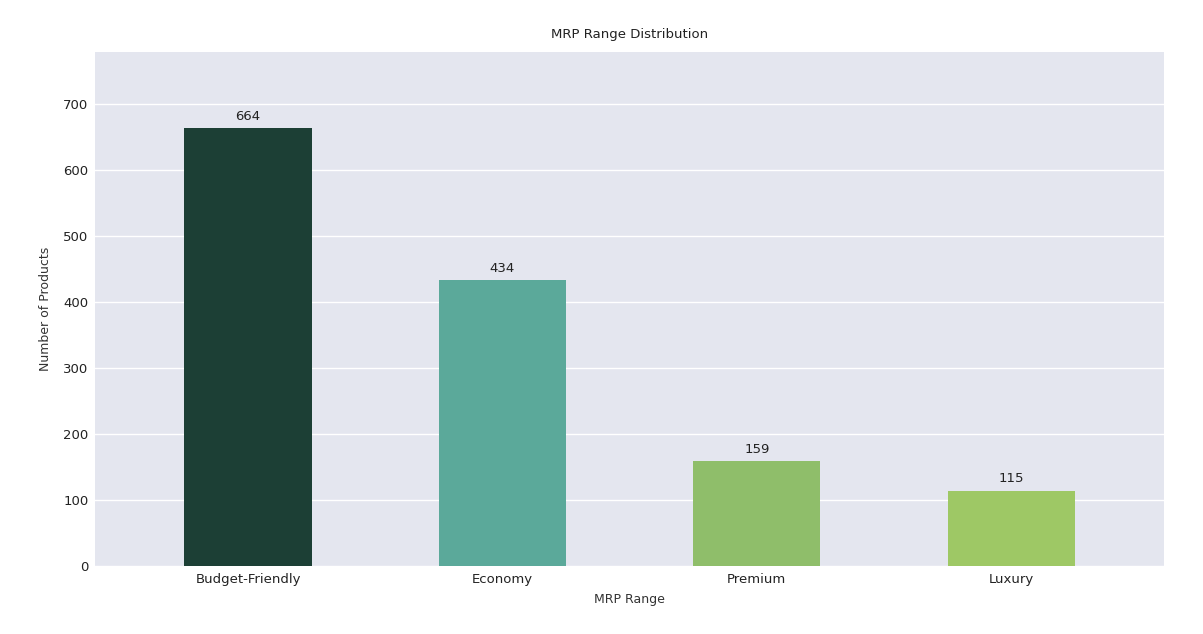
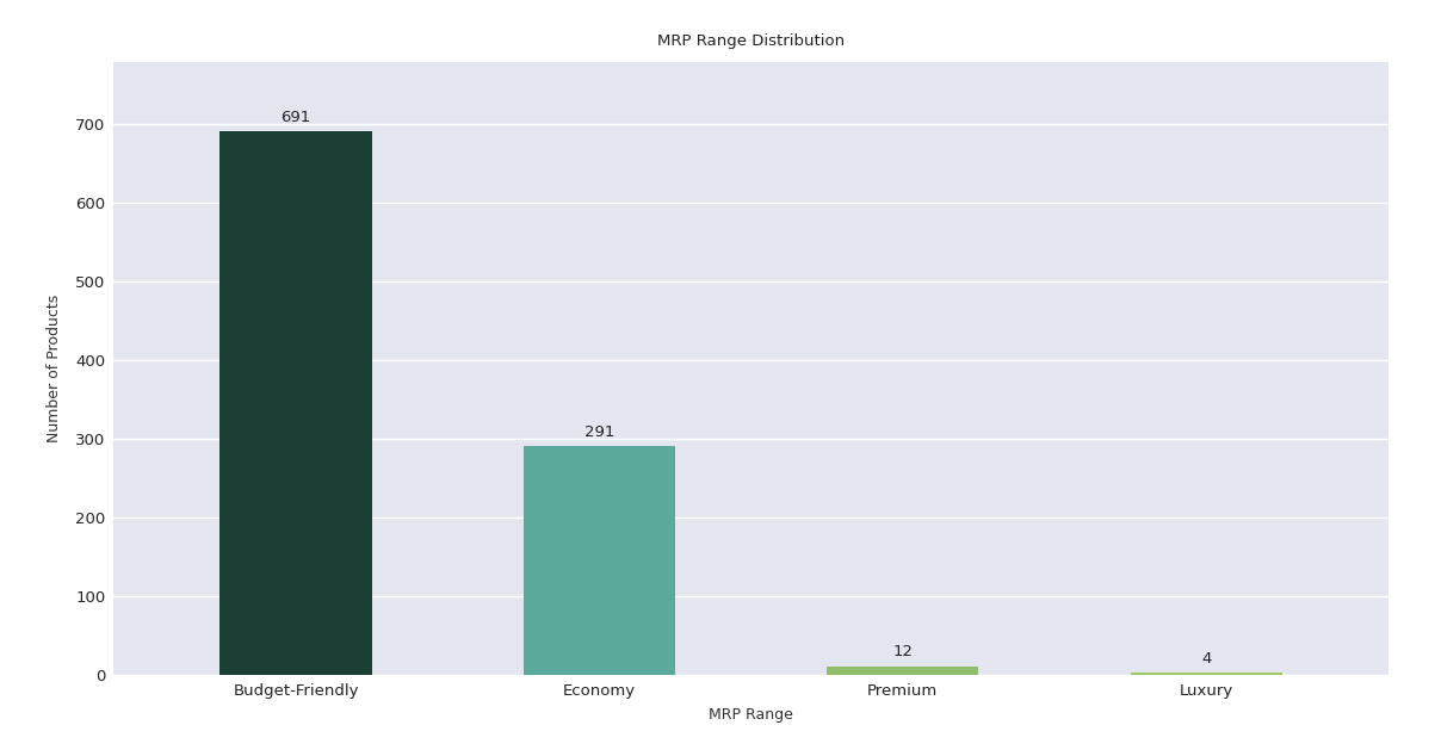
Budget-Friendly: 664 -> 691
Economy: 434 -> 291
Premium: 159 -> 12
Luxury: 115 -> 4
